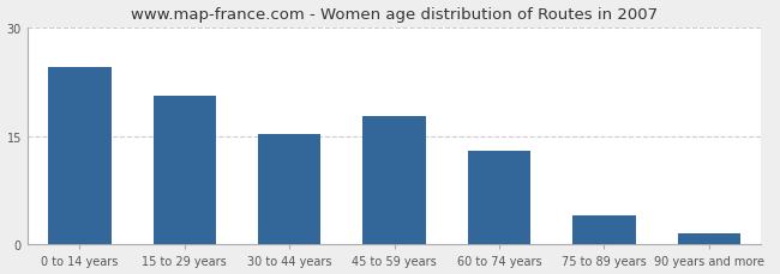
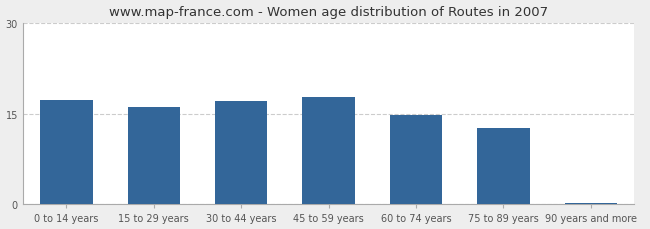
0 to 14 years: 24.6 -> 17.2
15 to 29 years: 20.6 -> 16.1
30 to 44 years: 15.2 -> 17.1
60 to 74 years: 13.0 -> 14.7
75 to 89 years: 4.0 -> 12.7
90 years and more: 1.6 -> 0.2
